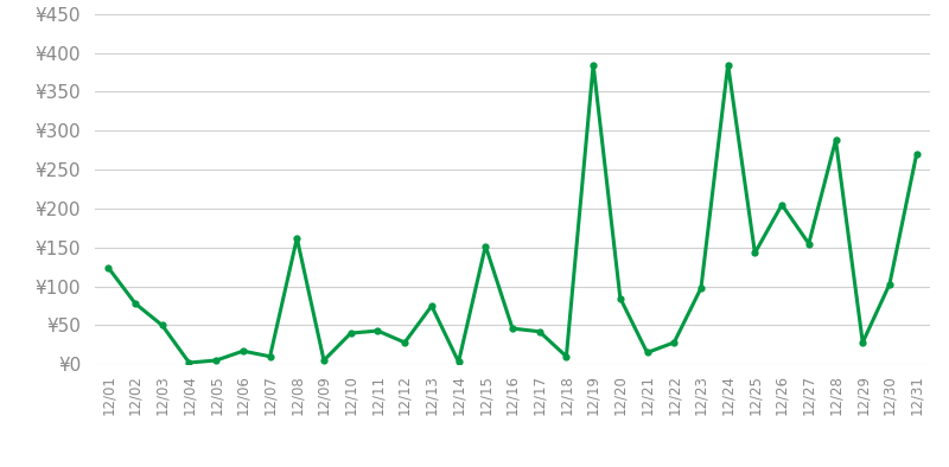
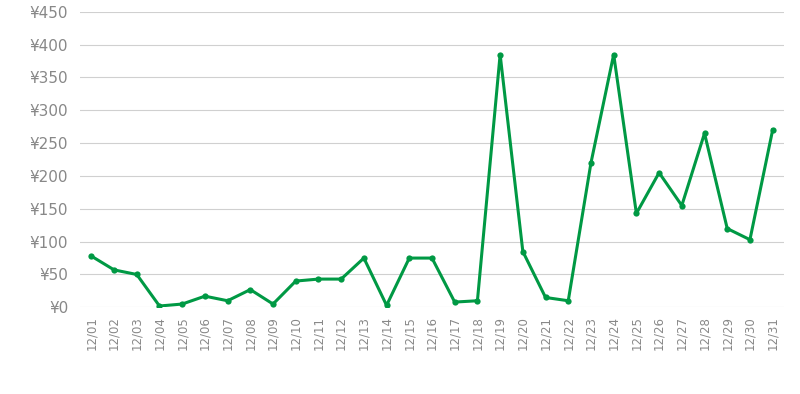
12/01: ¥124 -> ¥78
12/02: ¥78 -> ¥57
12/08: ¥162 -> ¥27
12/12: ¥28 -> ¥43
12/15: ¥152 -> ¥75
12/16: ¥46 -> ¥75
12/17: ¥42 -> ¥8
12/22: ¥28 -> ¥10
12/23: ¥98 -> ¥220
12/28: ¥288 -> ¥265
12/29: ¥28 -> ¥120
